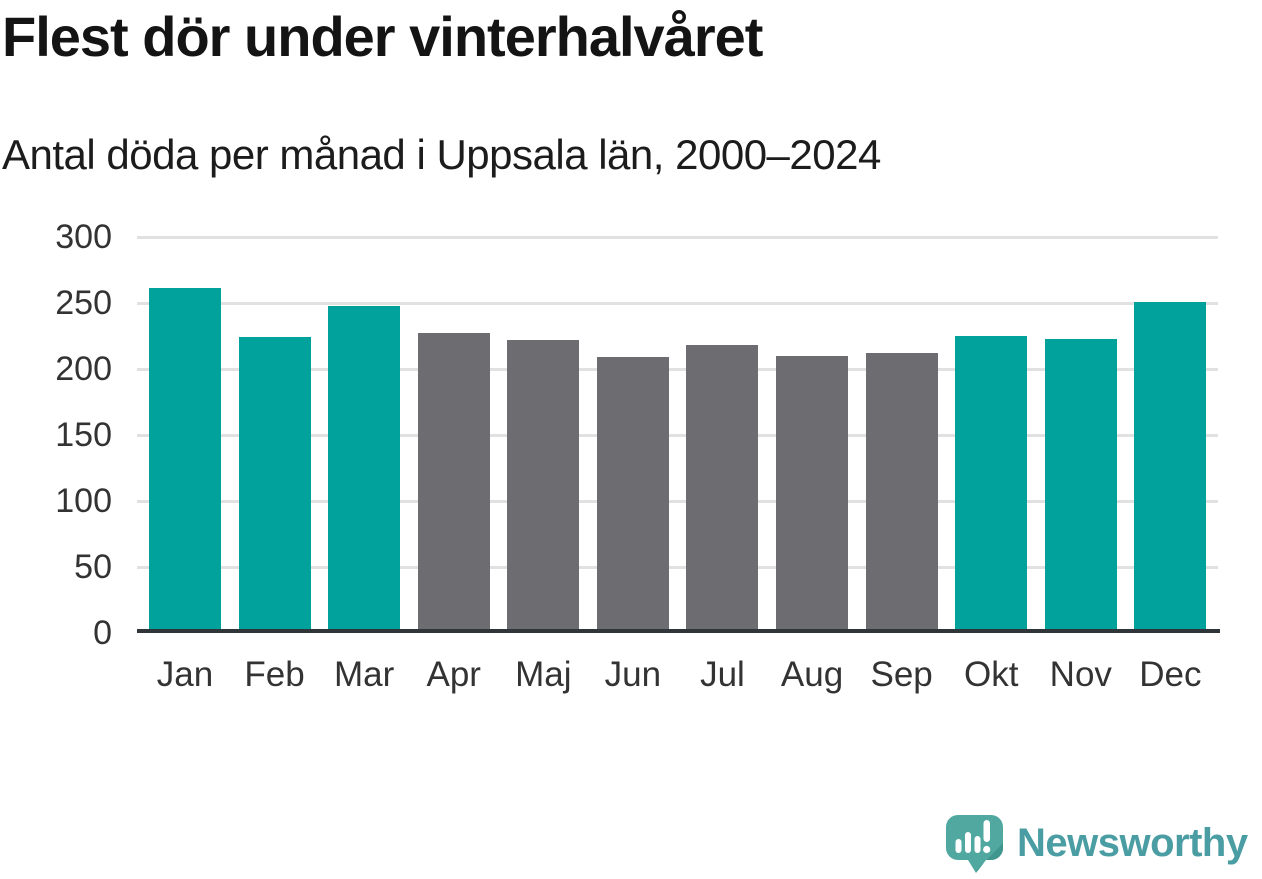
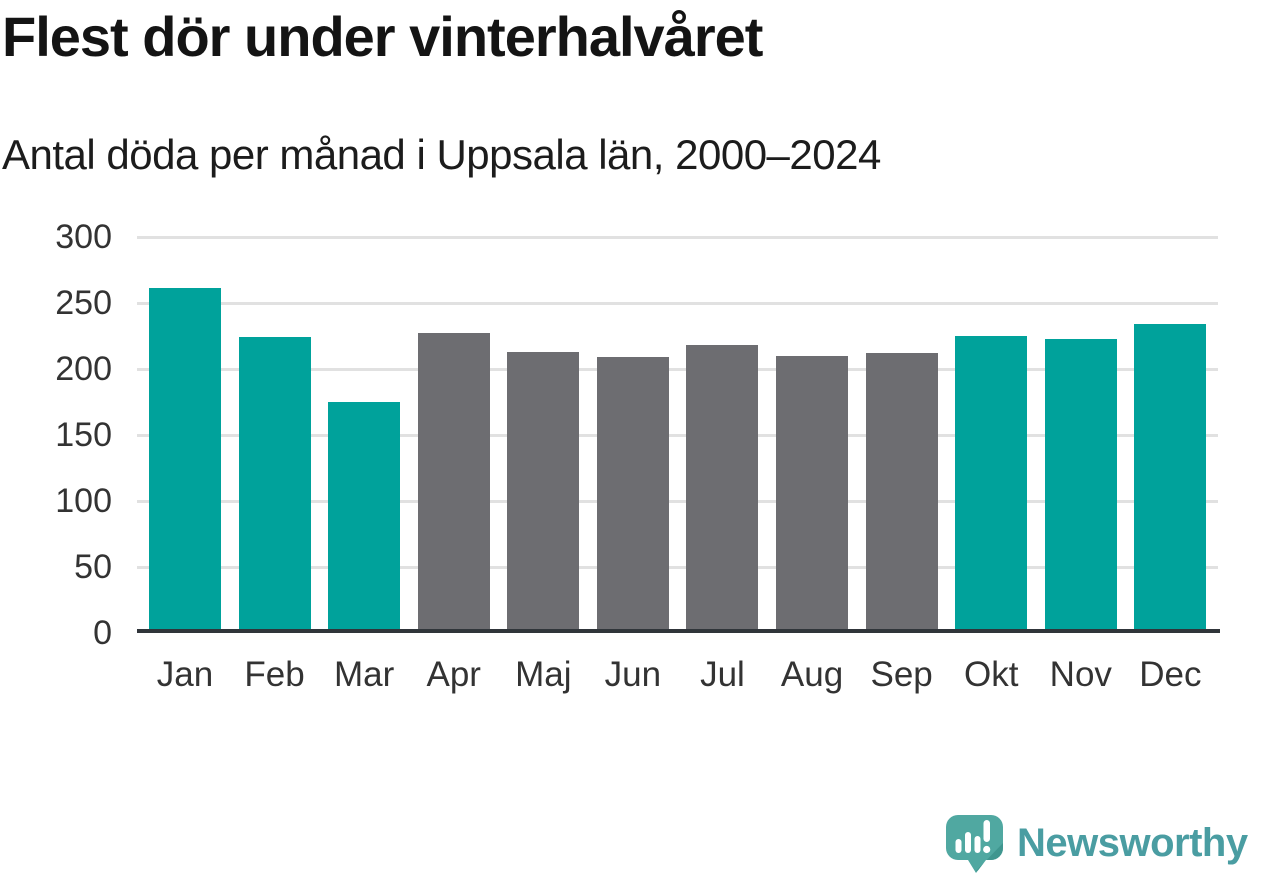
Mar: 248 -> 175
Maj: 222 -> 213
Dec: 251 -> 234
